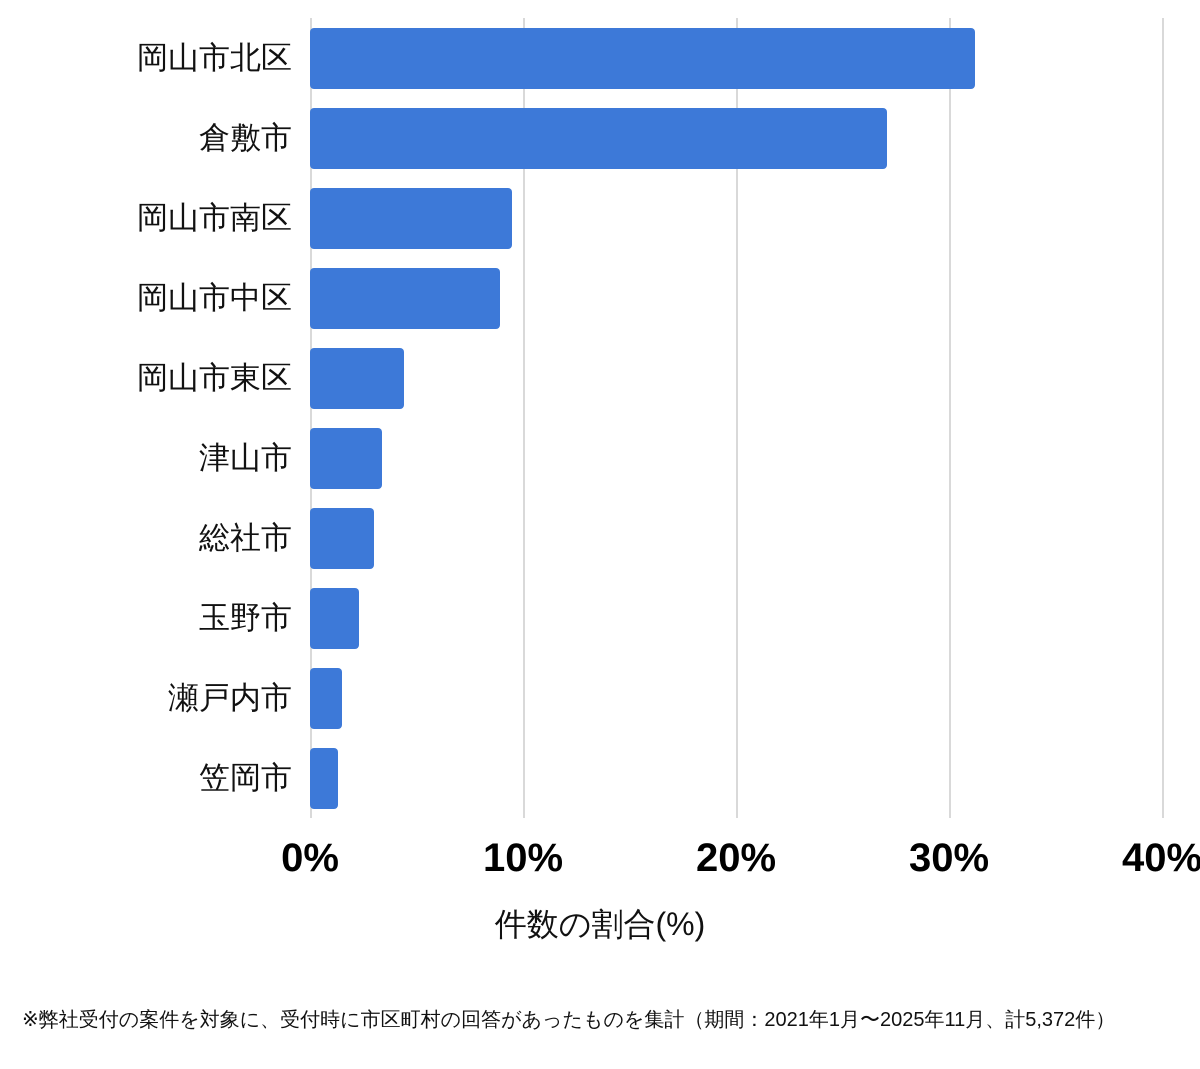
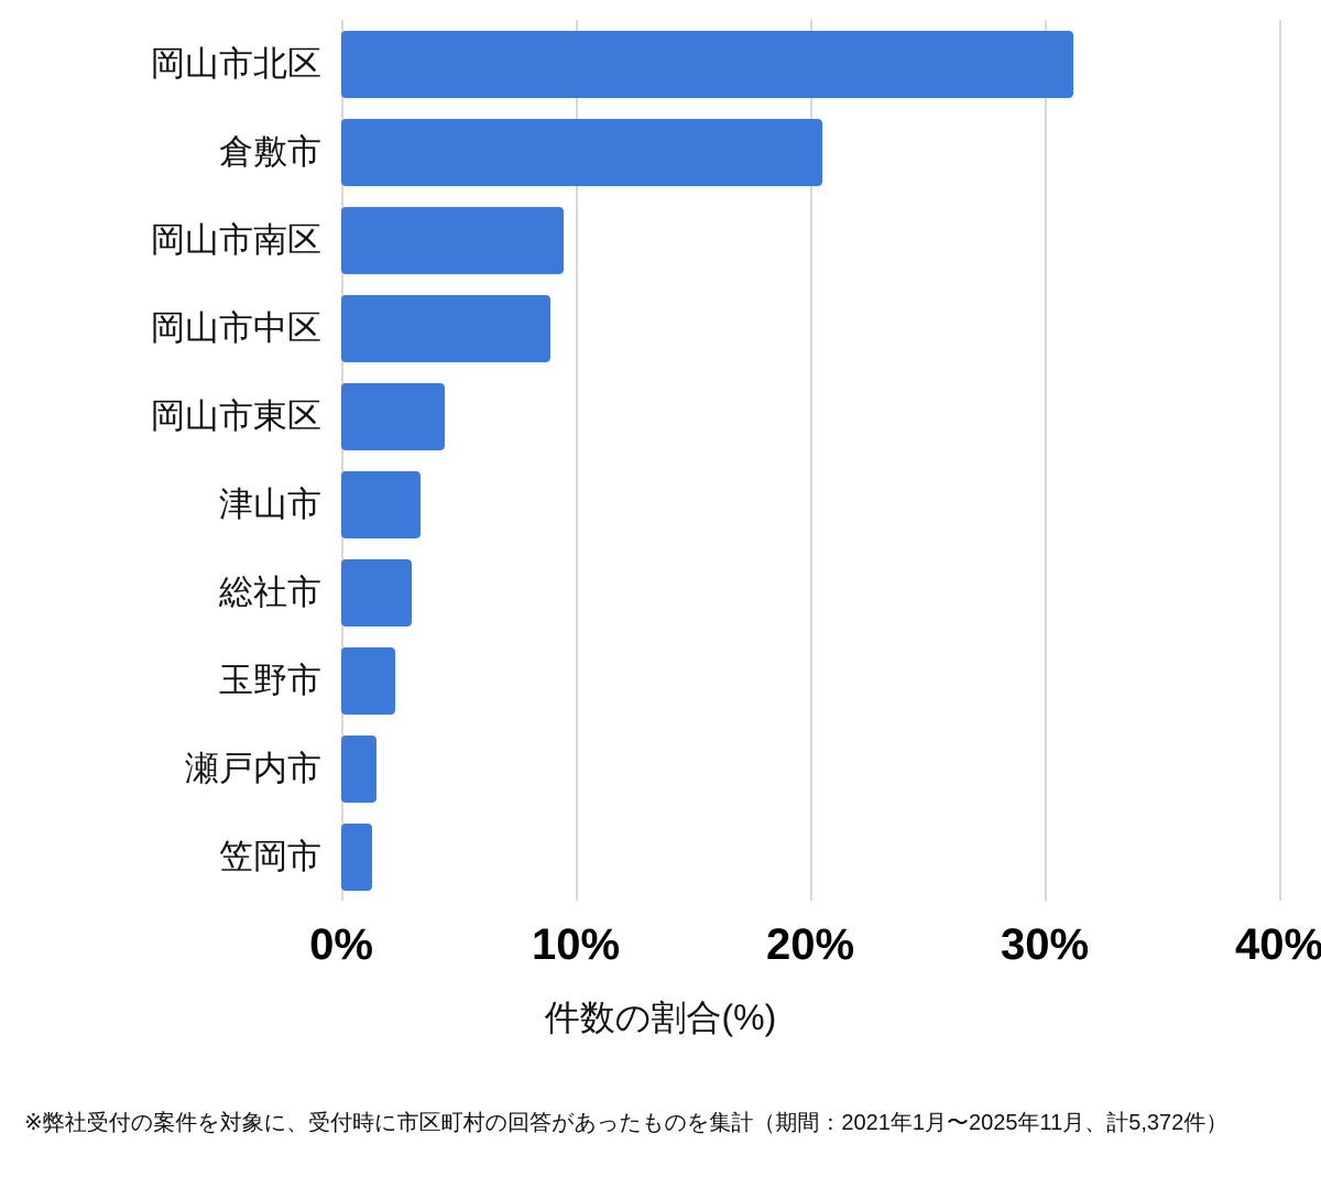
倉敷市: 27.1% -> 20.5%
